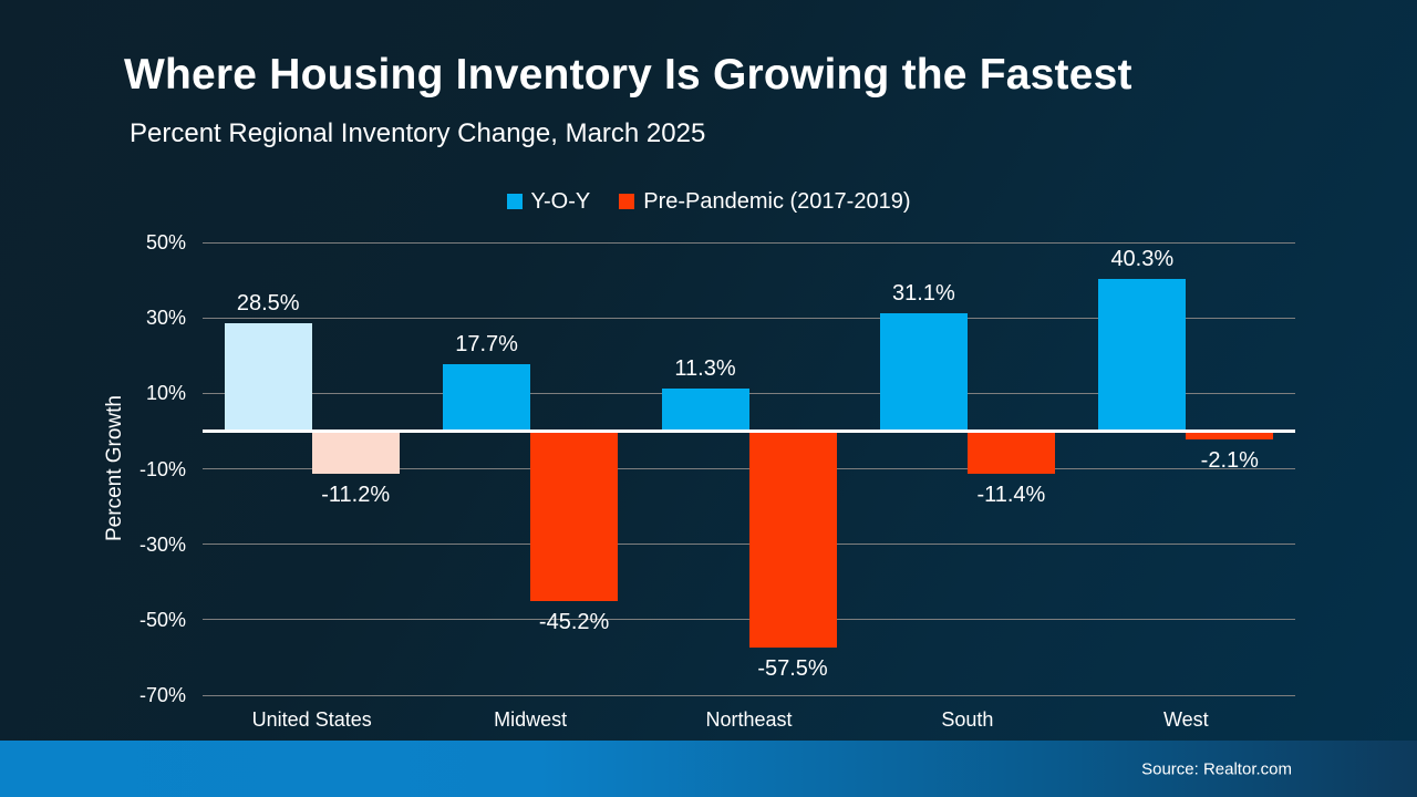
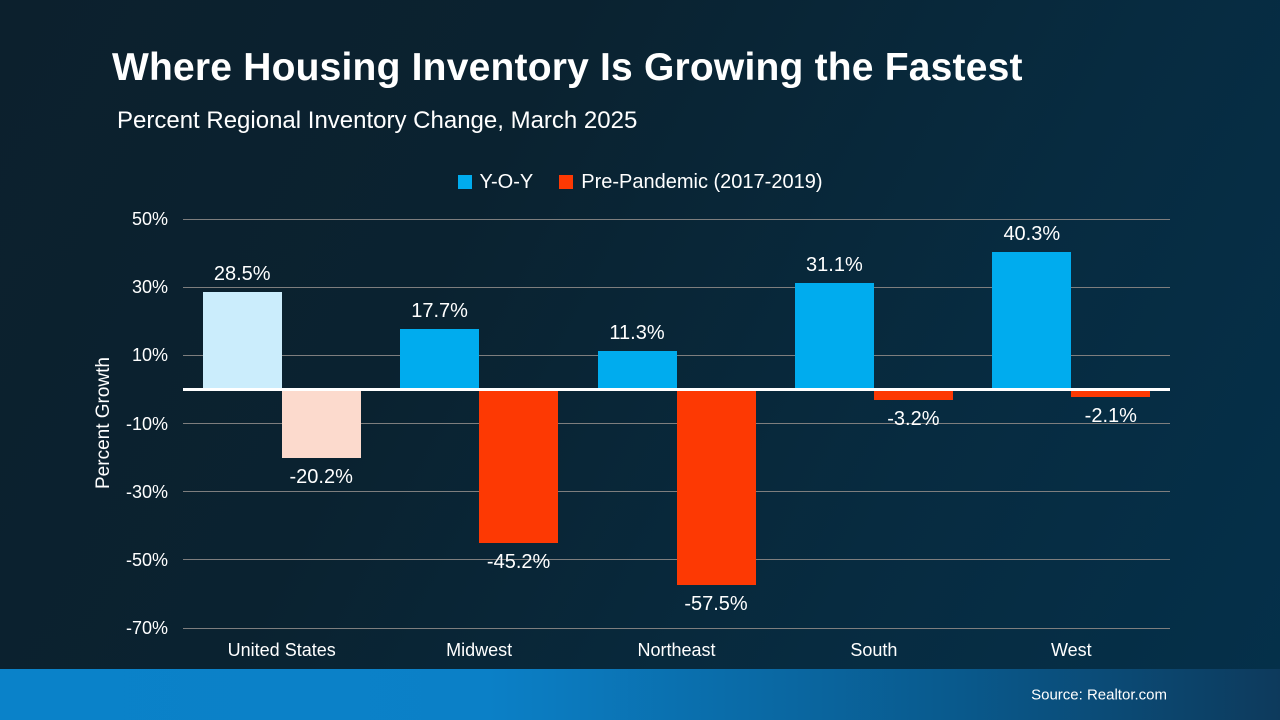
Pre-Pandemic (2017-2019)/United States: -11.2% -> -20.2%
Pre-Pandemic (2017-2019)/South: -11.4% -> -3.2%
